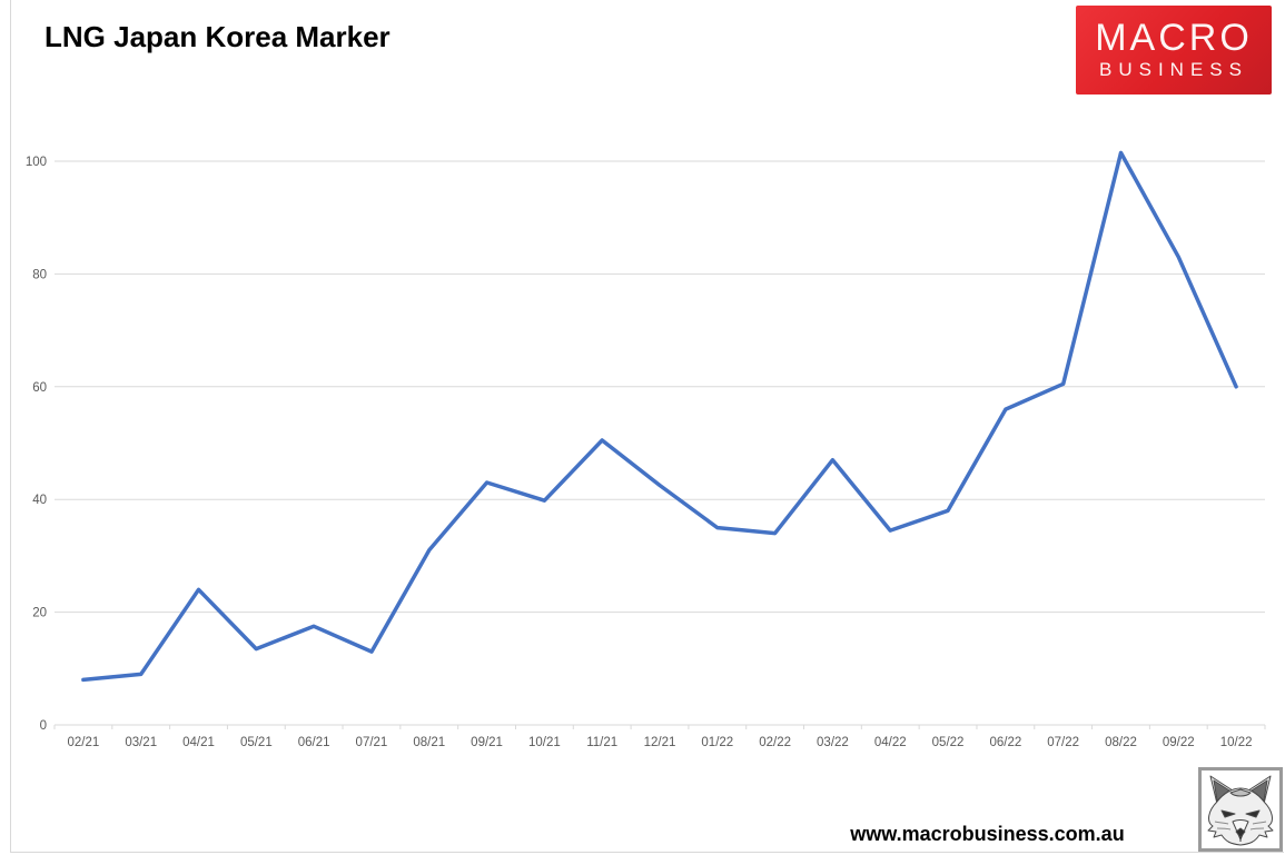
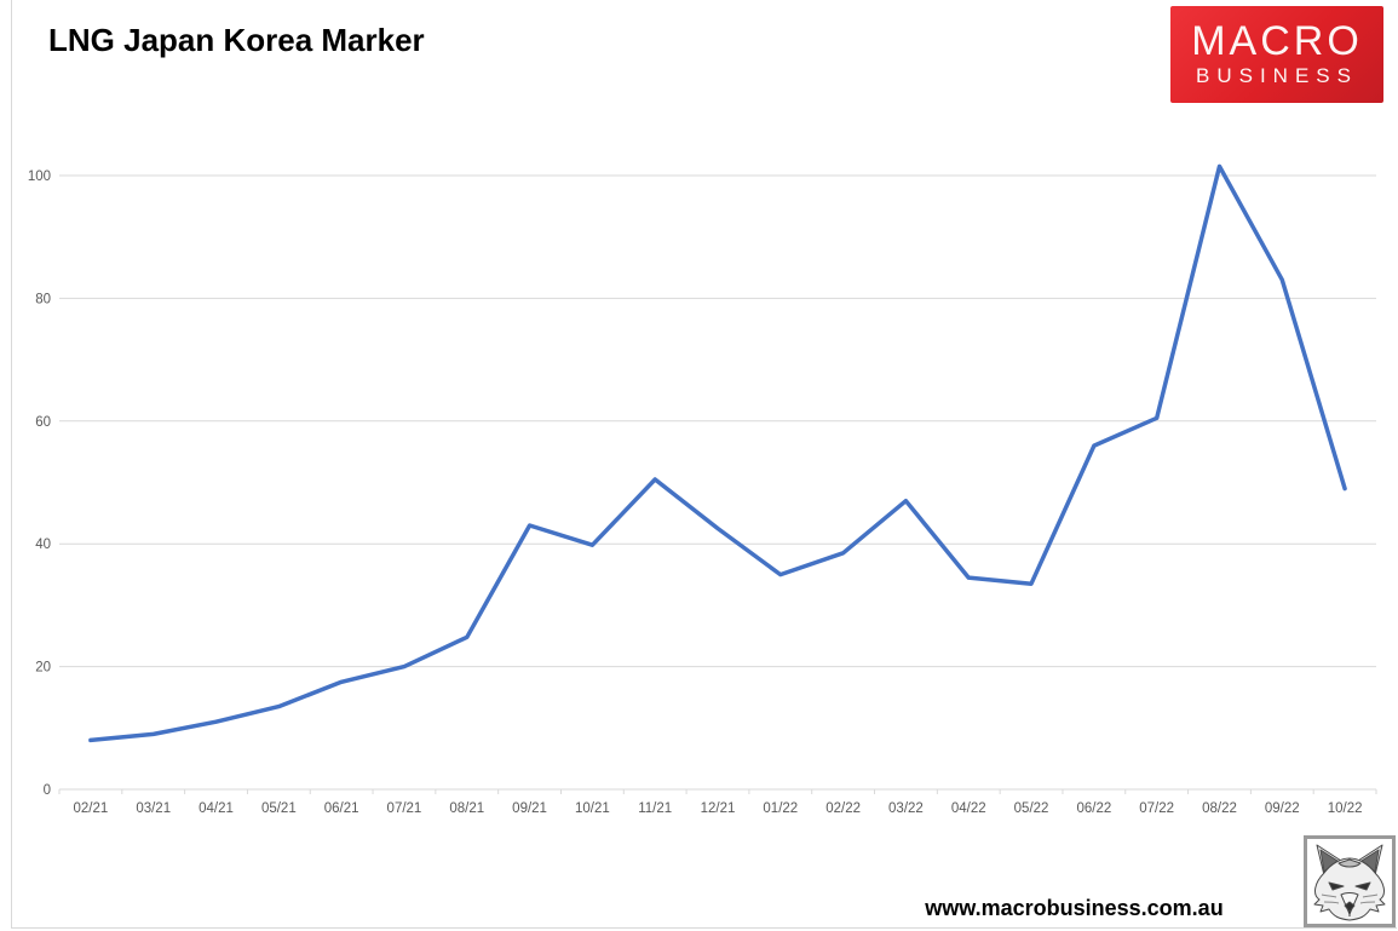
04/21: 24 -> 11
07/21: 13 -> 20
08/21: 31 -> 25
02/22: 34 -> 38
05/22: 38 -> 34
10/22: 60 -> 49
